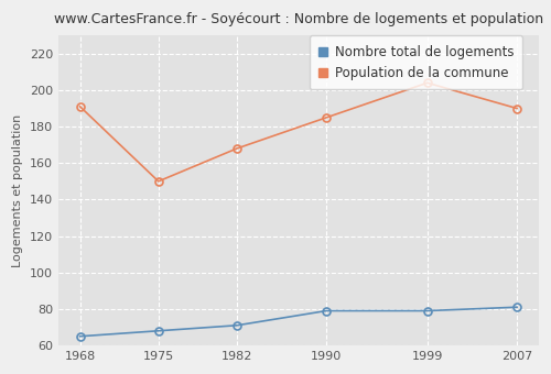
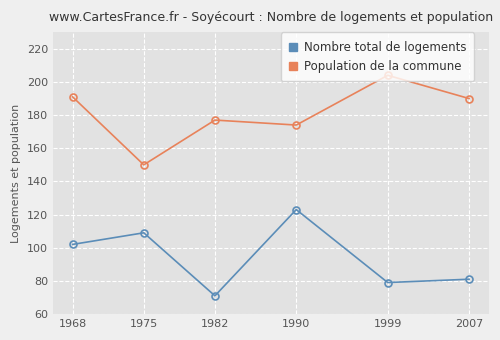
Nombre total de logements/1968: 65 -> 102
Nombre total de logements/1975: 68 -> 109
Population de la commune/1982: 168 -> 177
Nombre total de logements/1990: 79 -> 123
Population de la commune/1990: 185 -> 174
